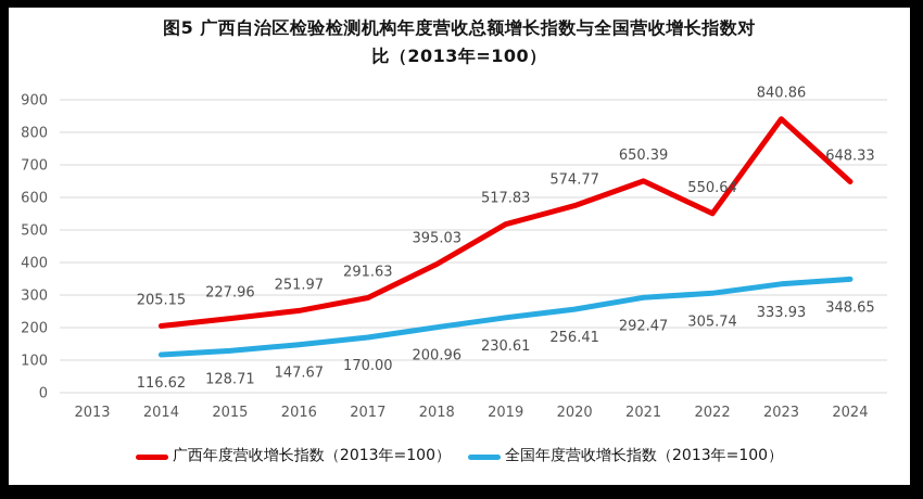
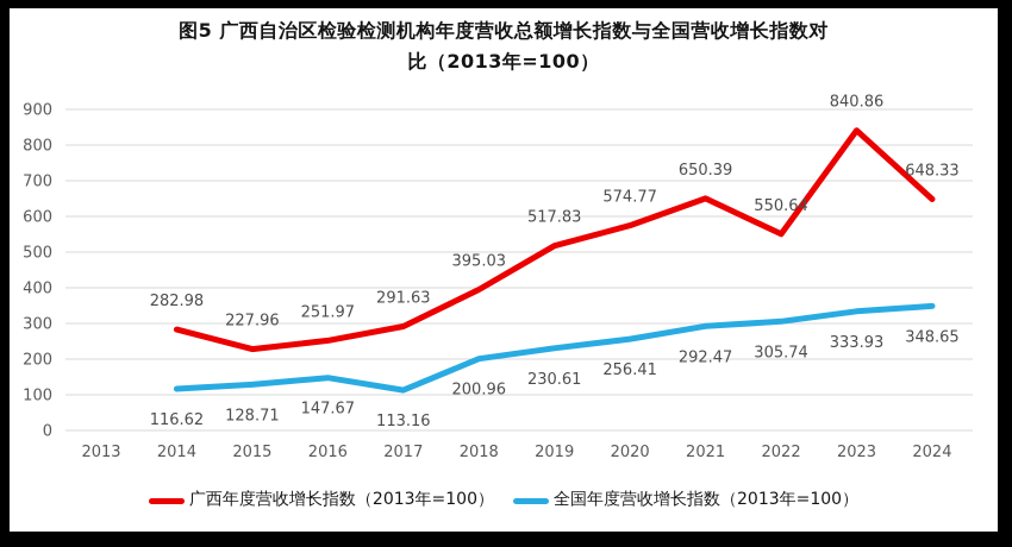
广西年度营收增长指数（2013年=100）/2014: 205.15 -> 282.98
全国年度营收增长指数（2013年=100）/2017: 170.00 -> 113.16
